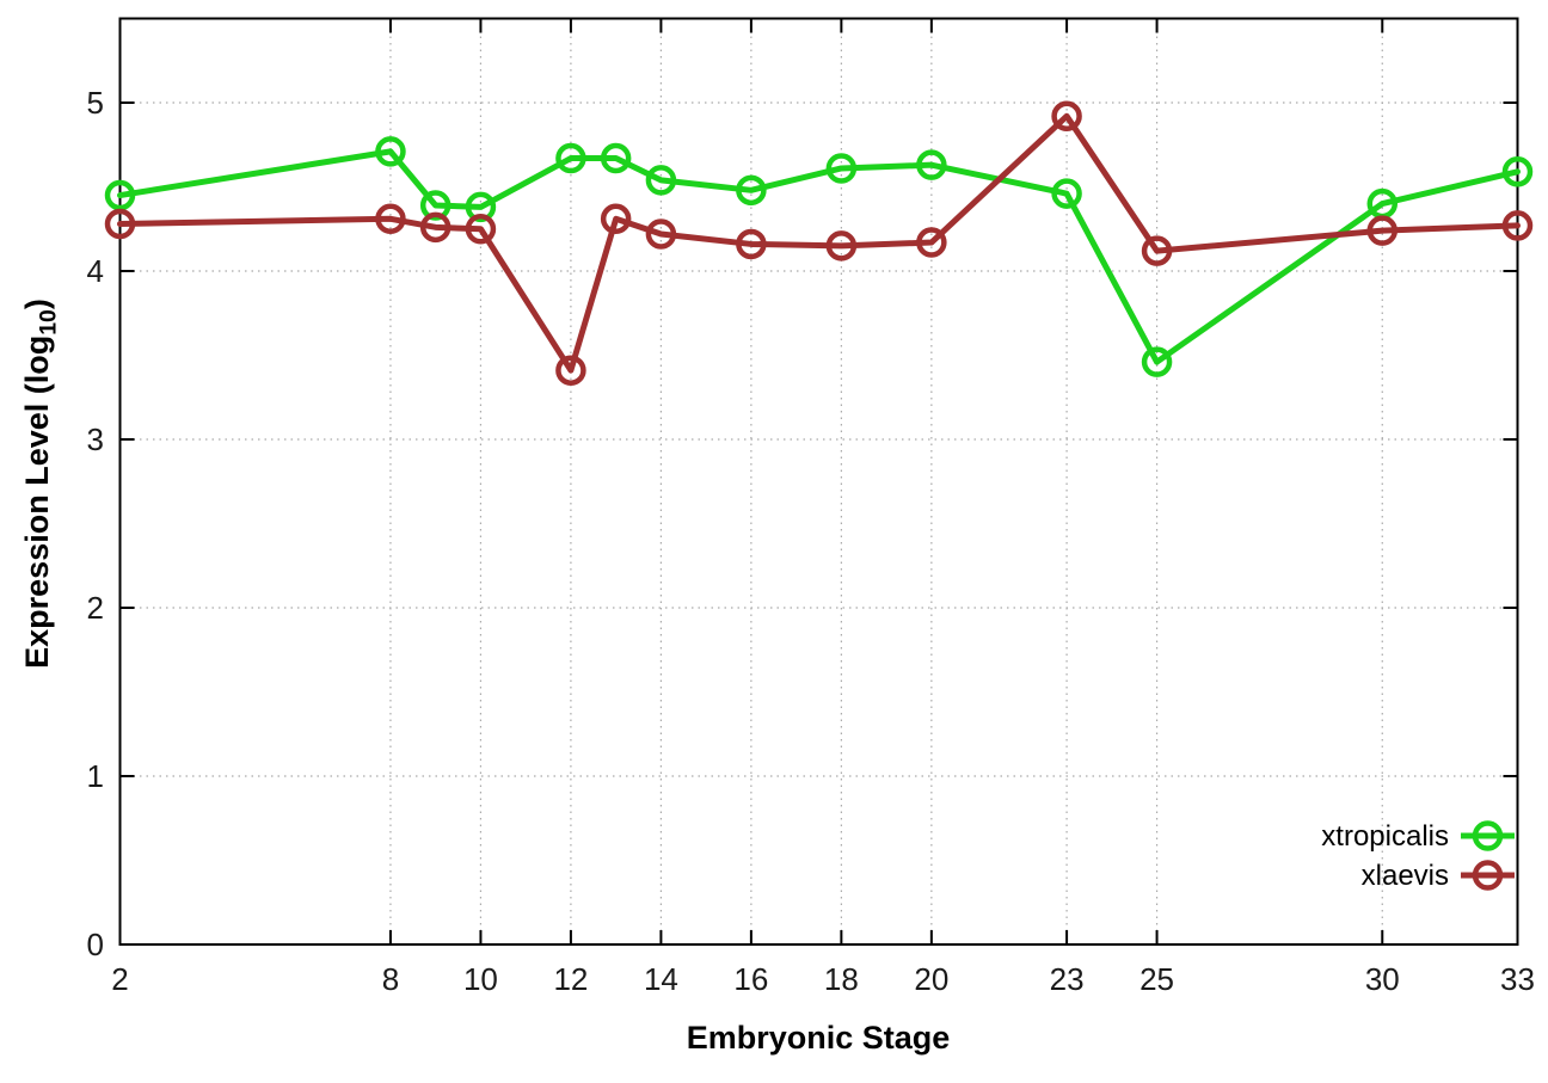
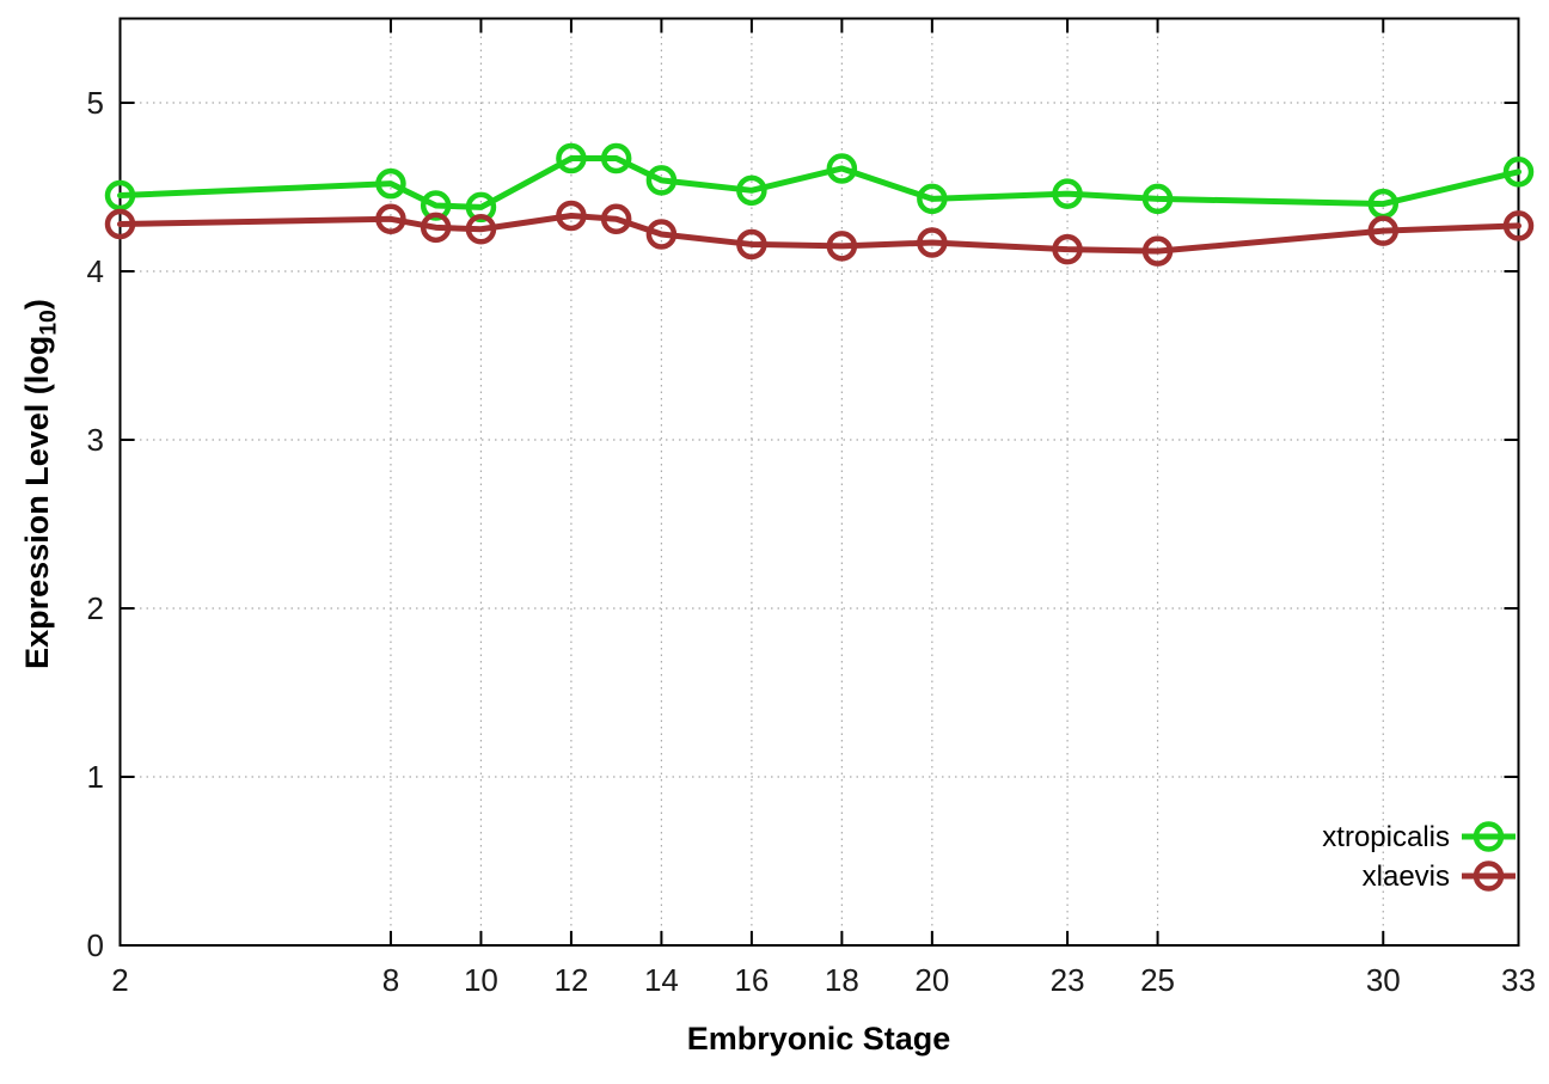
xtropicalis/8: 4.71 -> 4.52
xlaevis/12: 3.41 -> 4.33
xtropicalis/20: 4.63 -> 4.43
xlaevis/23: 4.92 -> 4.13
xtropicalis/25: 3.46 -> 4.43
